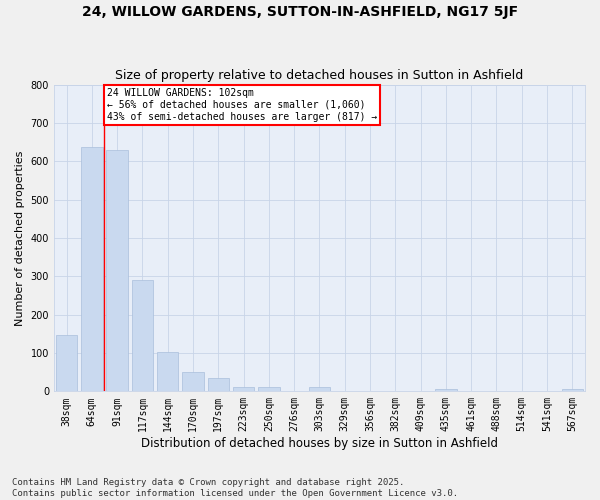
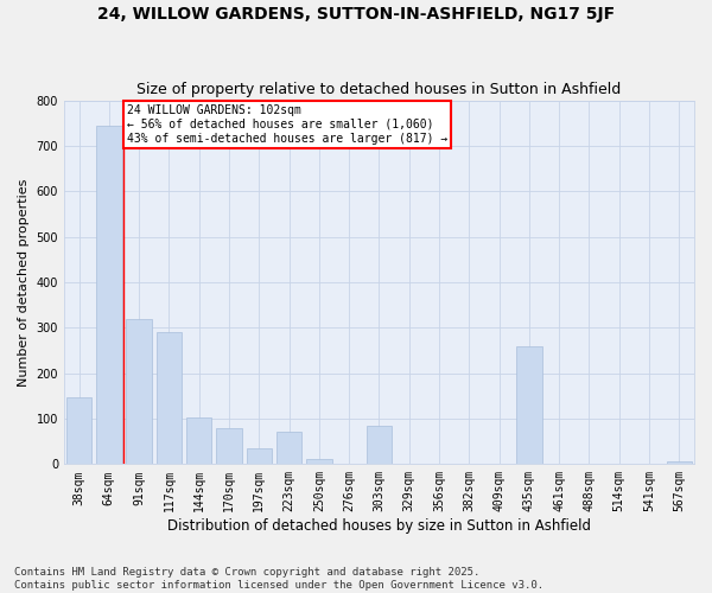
64sqm: 638 -> 745
91sqm: 630 -> 320
170sqm: 50 -> 80
223sqm: 12 -> 70
303sqm: 10 -> 85
435sqm: 5 -> 260
